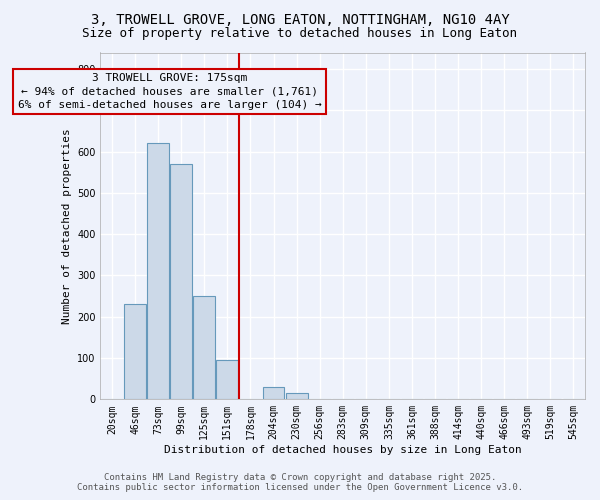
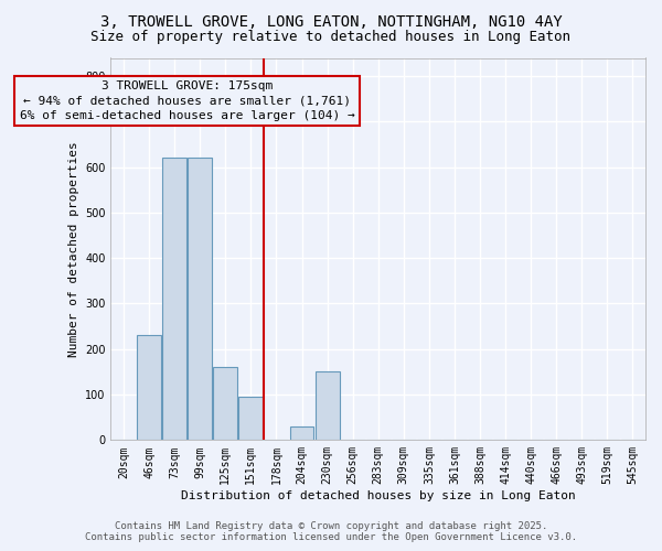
99sqm: 570 -> 620
125sqm: 250 -> 160
230sqm: 15 -> 150
